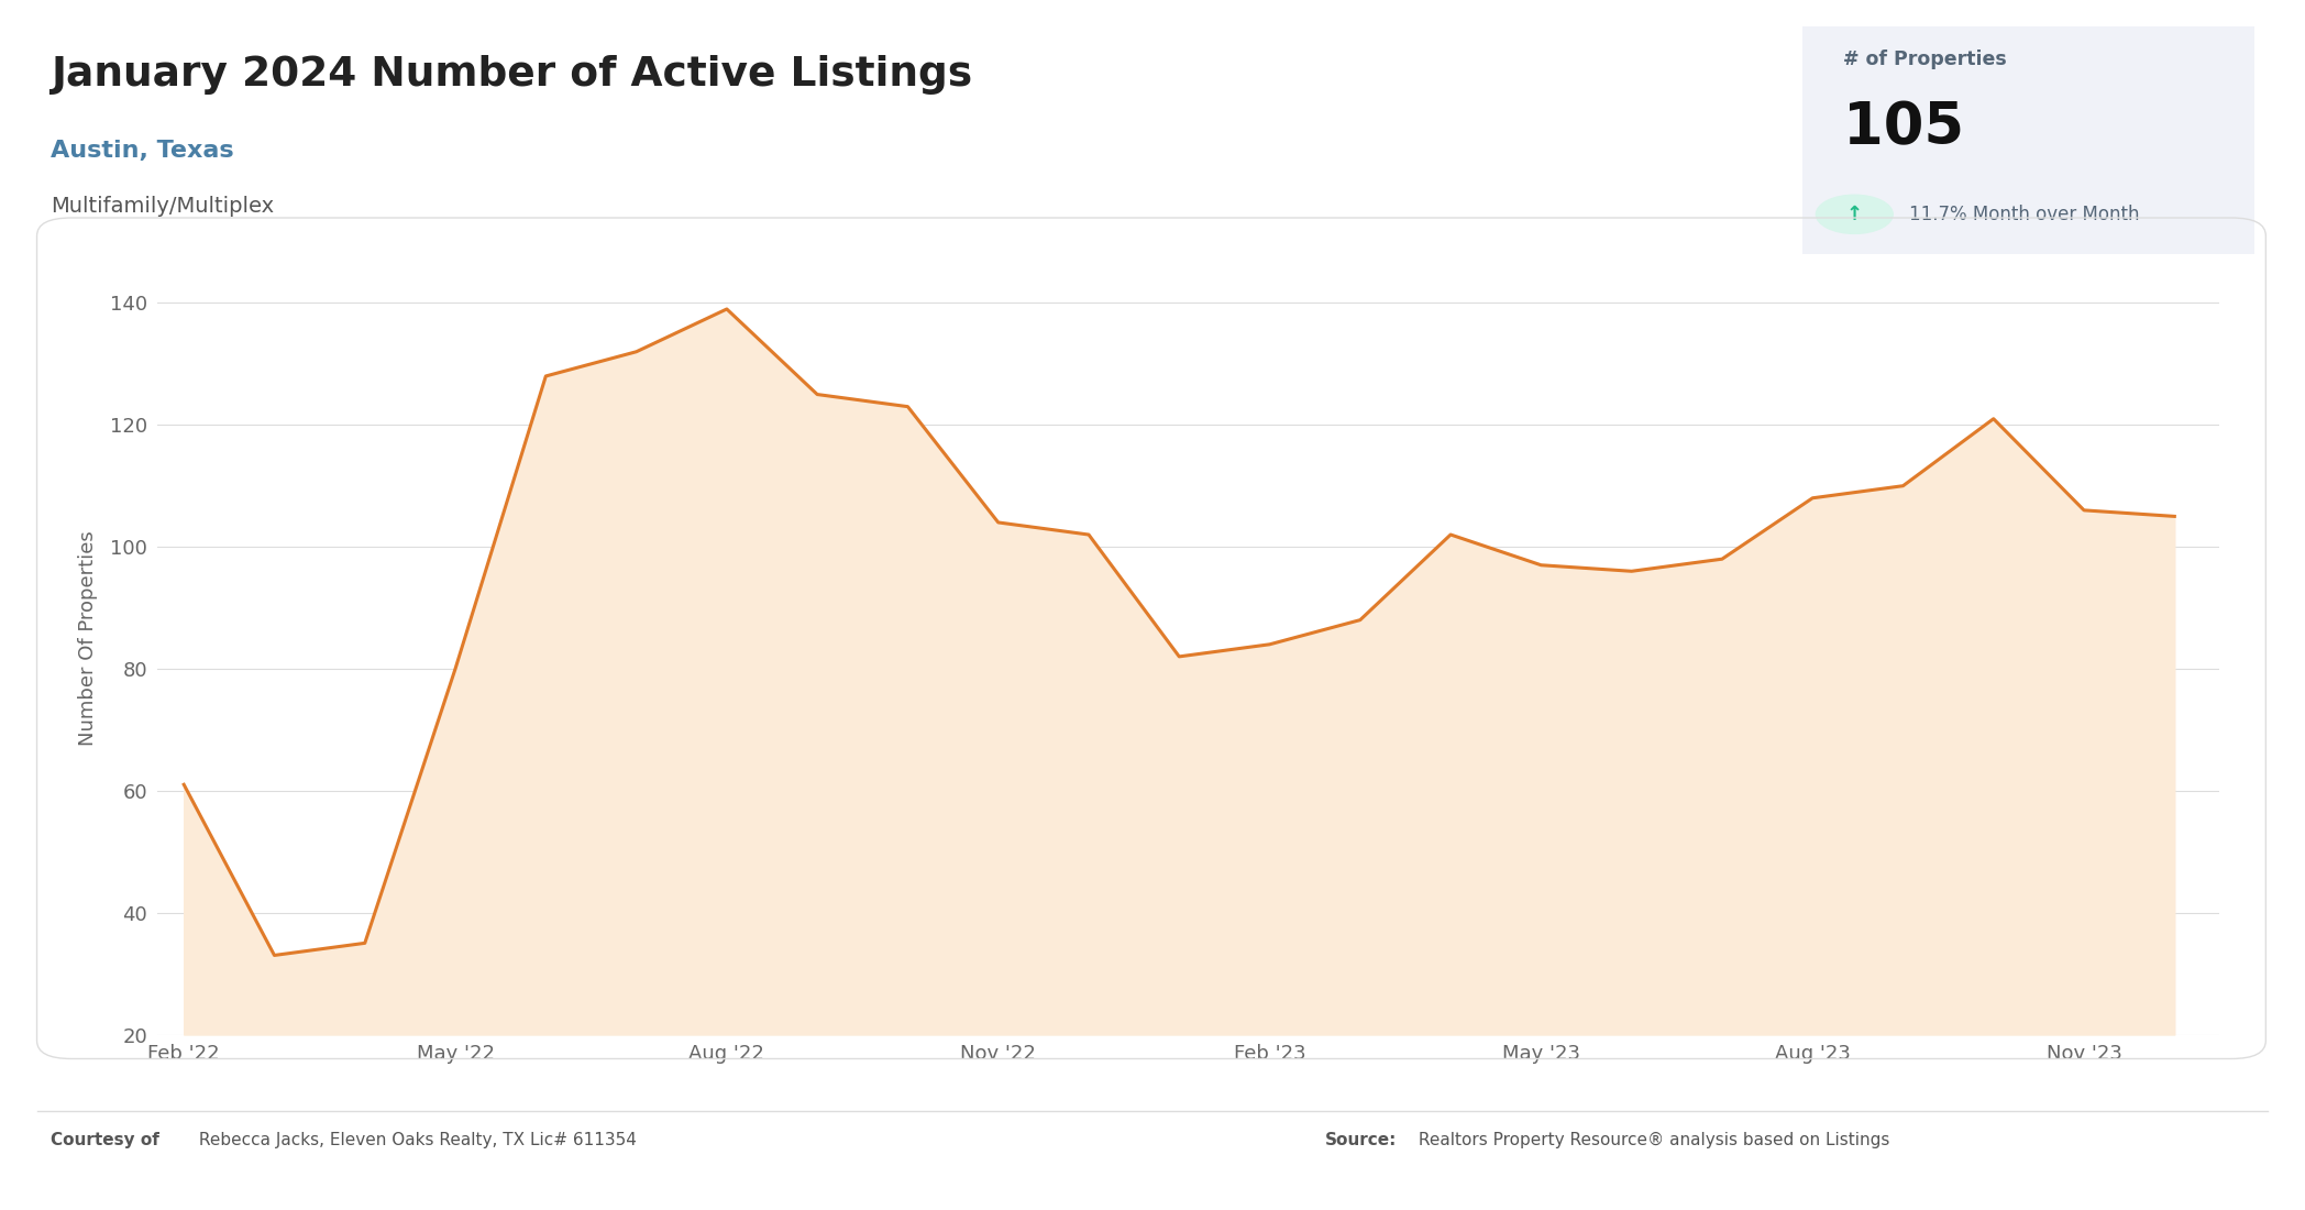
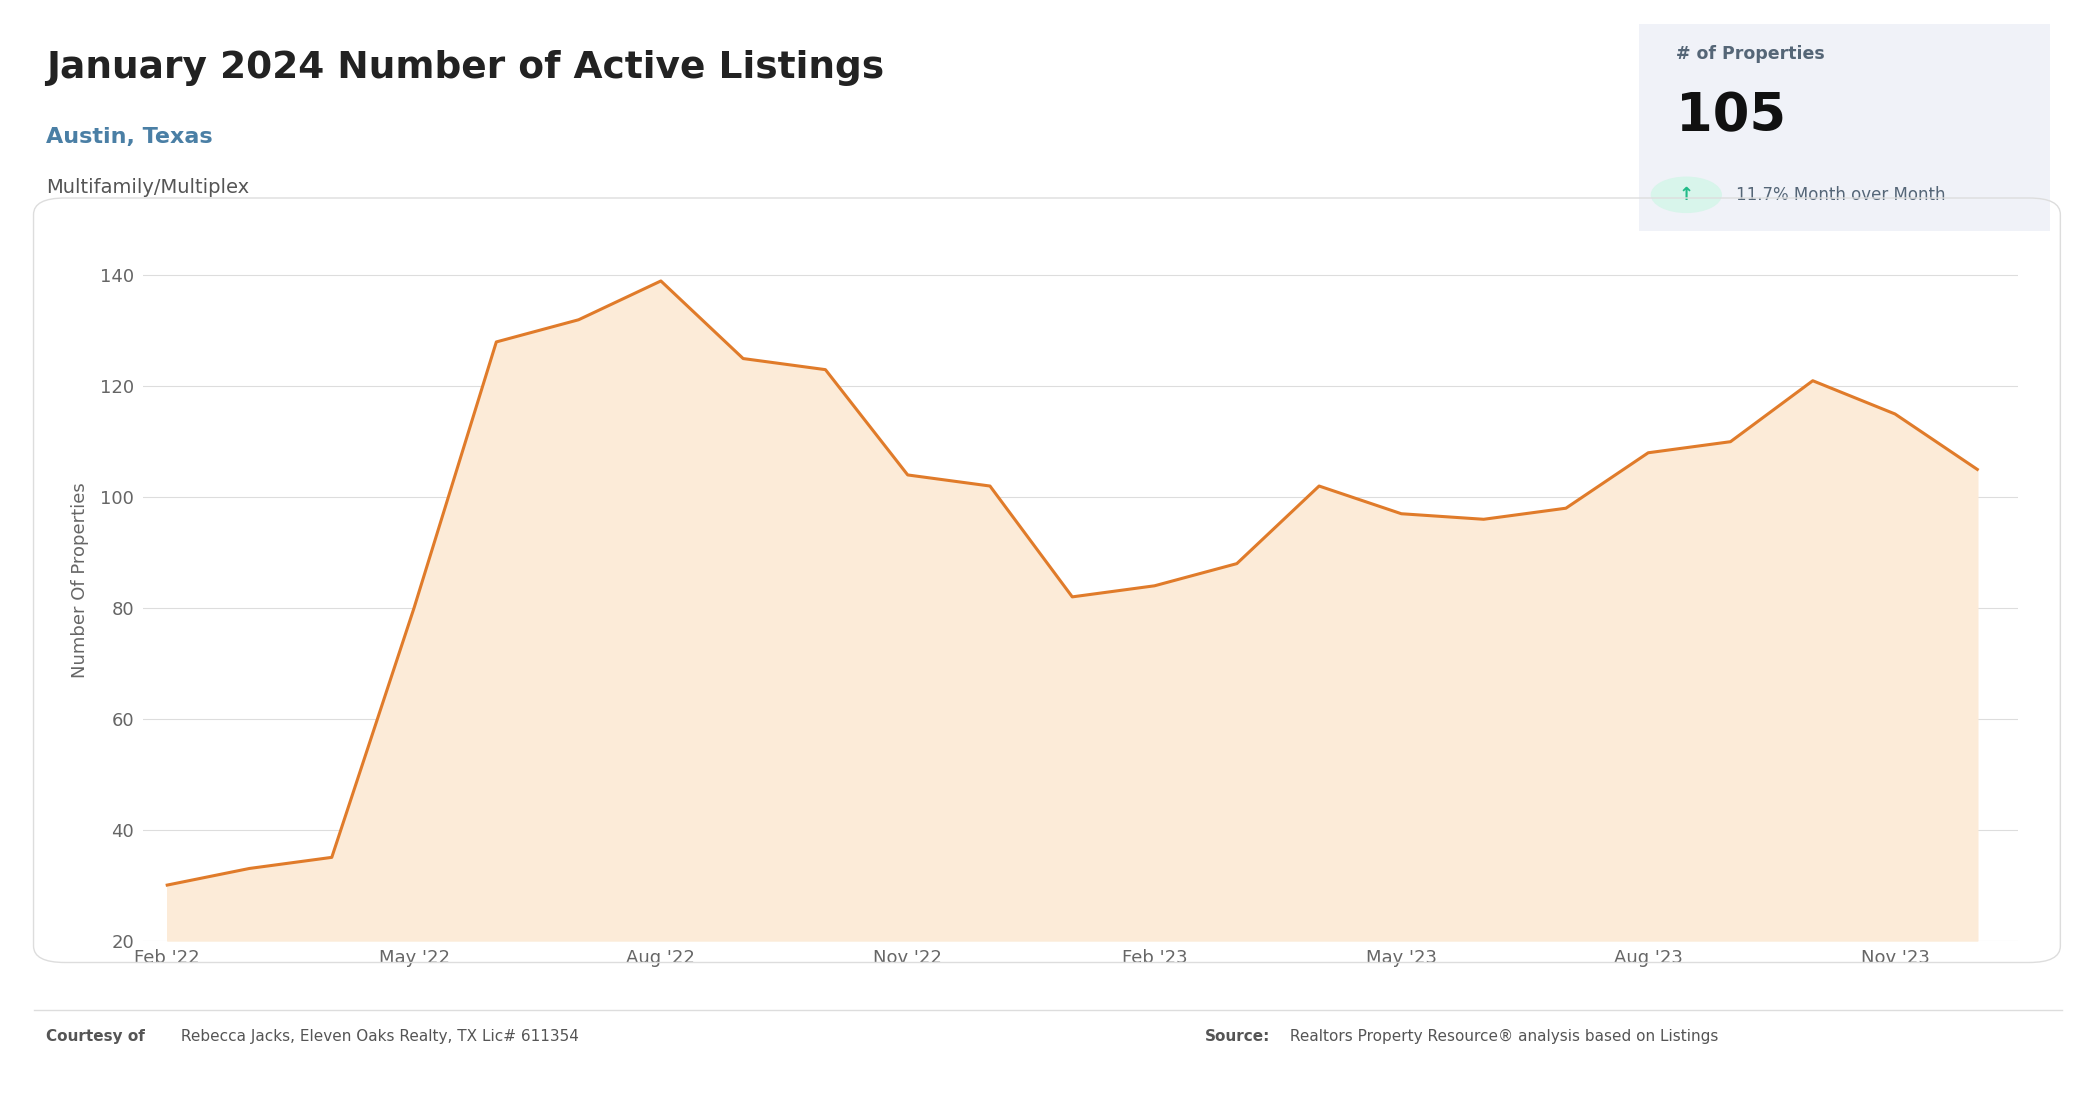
Feb '22: 61 -> 30
Nov '23: 106 -> 115
